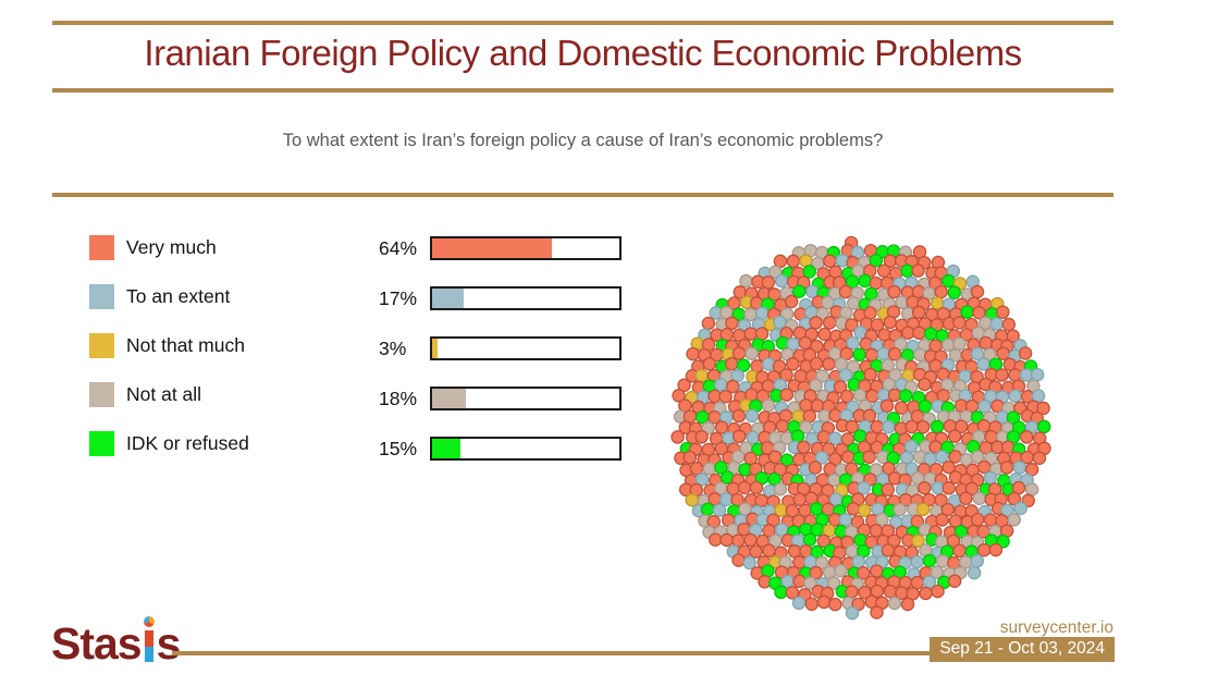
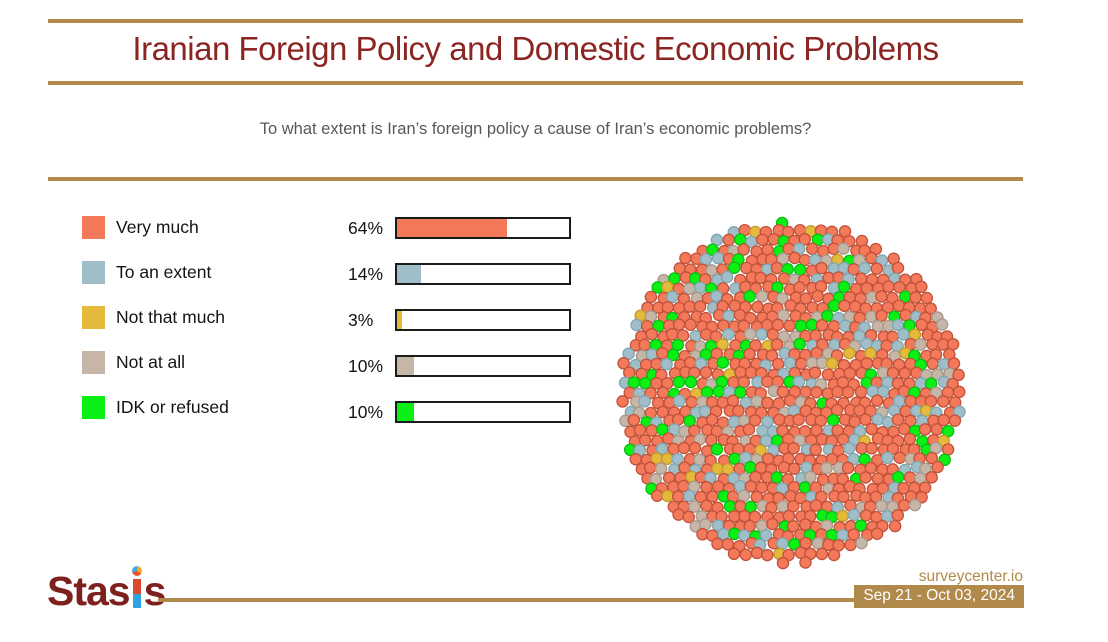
To an extent: 17% -> 14%
Not at all: 18% -> 10%
IDK or refused: 15% -> 10%
